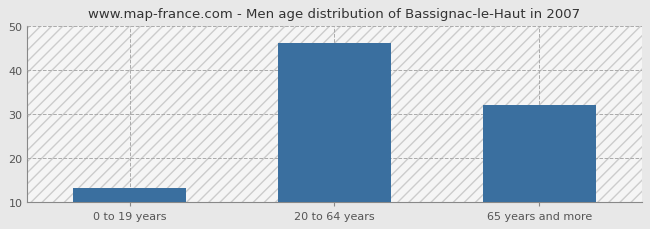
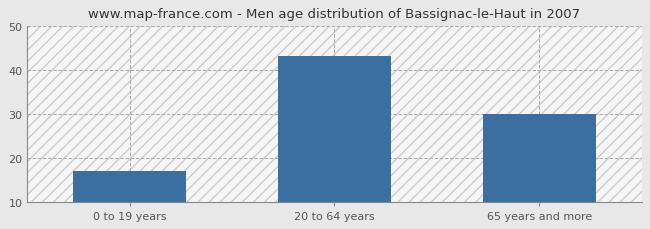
0 to 19 years: 13 -> 17
20 to 64 years: 46 -> 43
65 years and more: 32 -> 30
